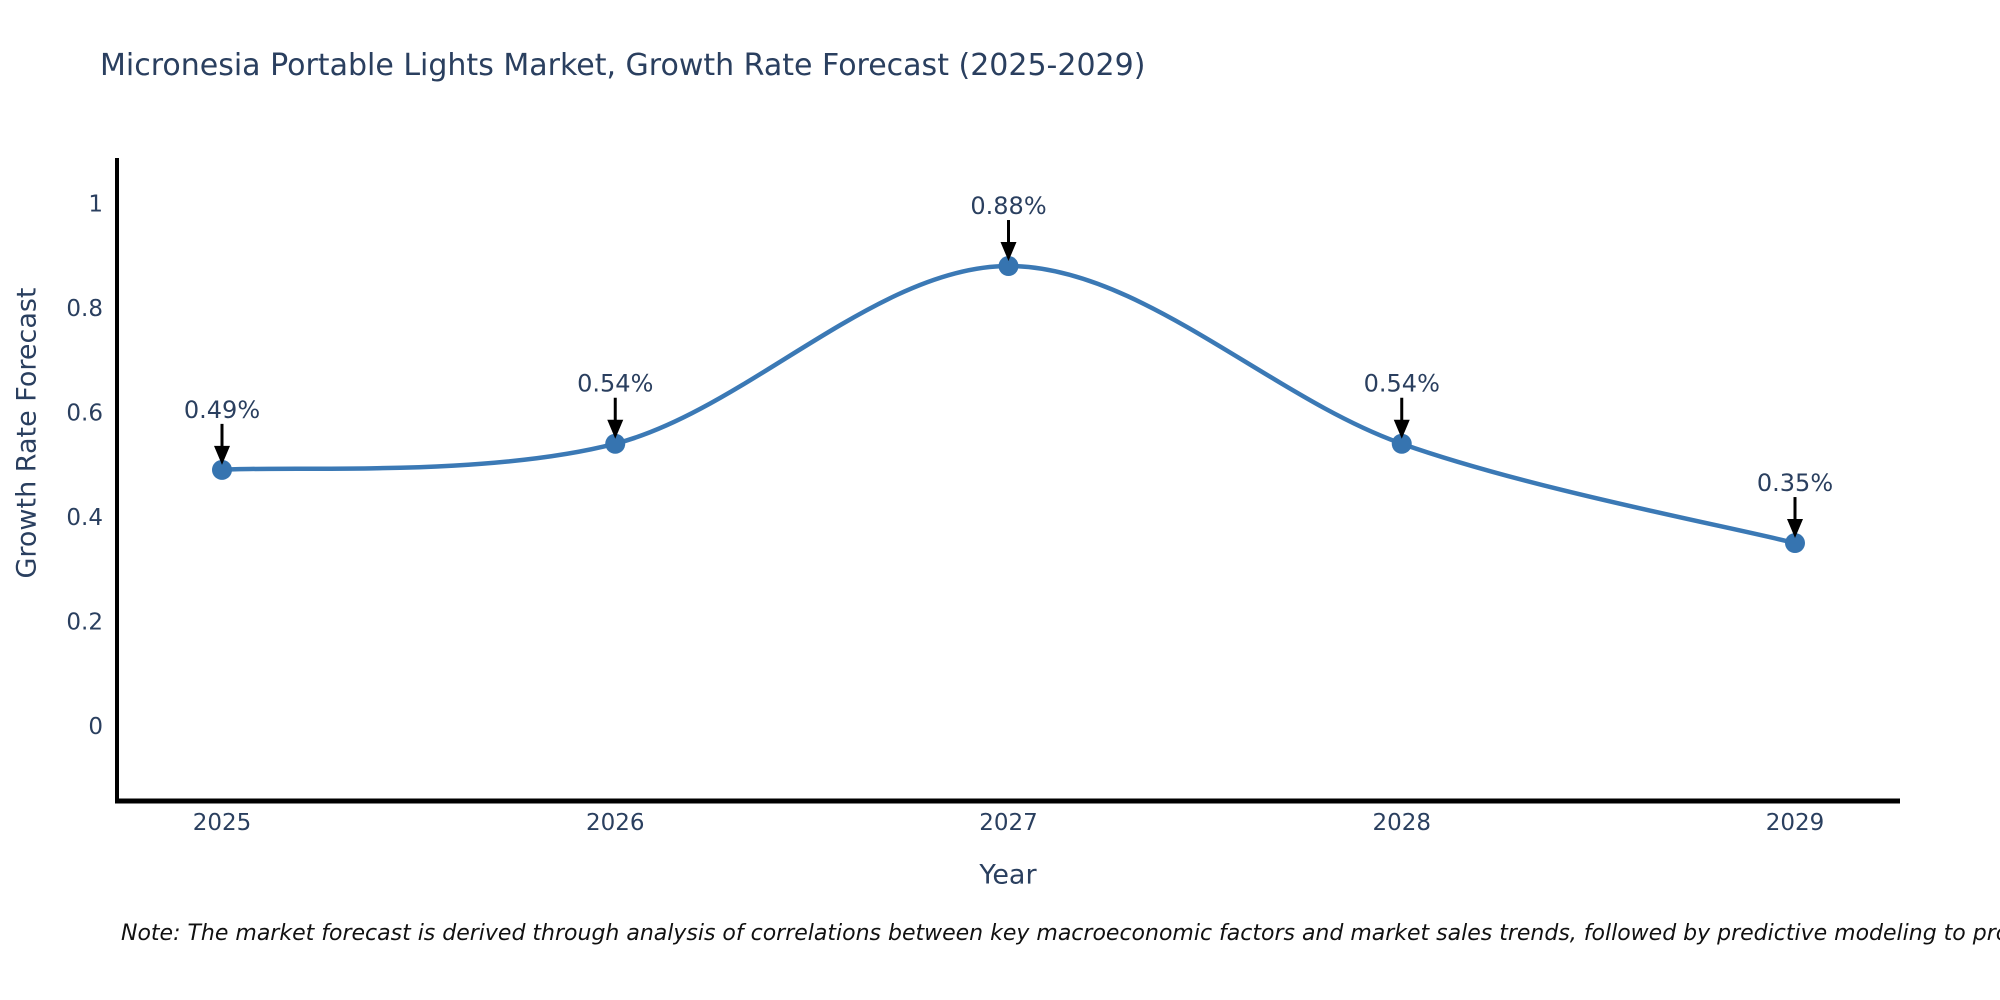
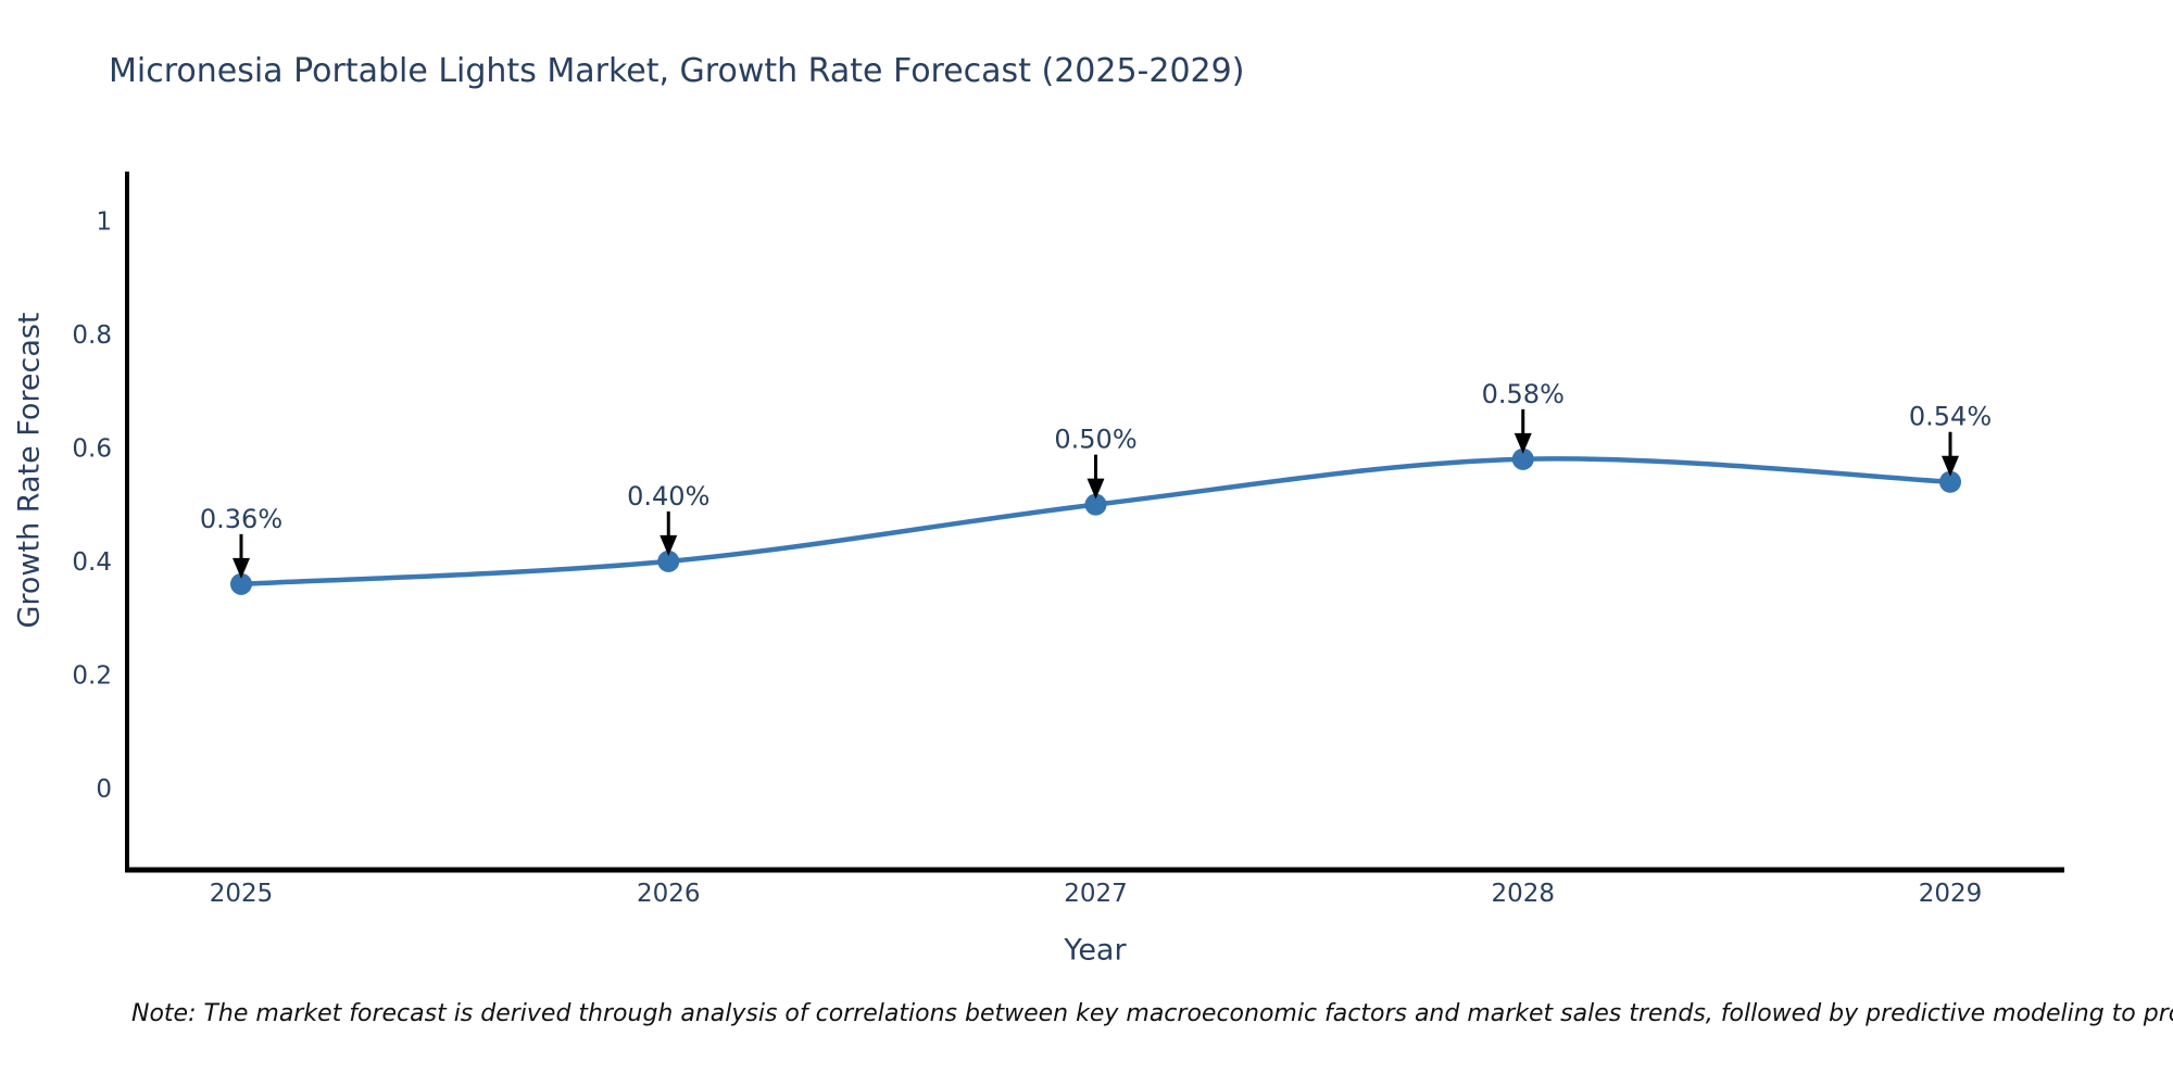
2025: 0.49% -> 0.36%
2026: 0.54% -> 0.40%
2027: 0.88% -> 0.50%
2028: 0.54% -> 0.58%
2029: 0.35% -> 0.54%
